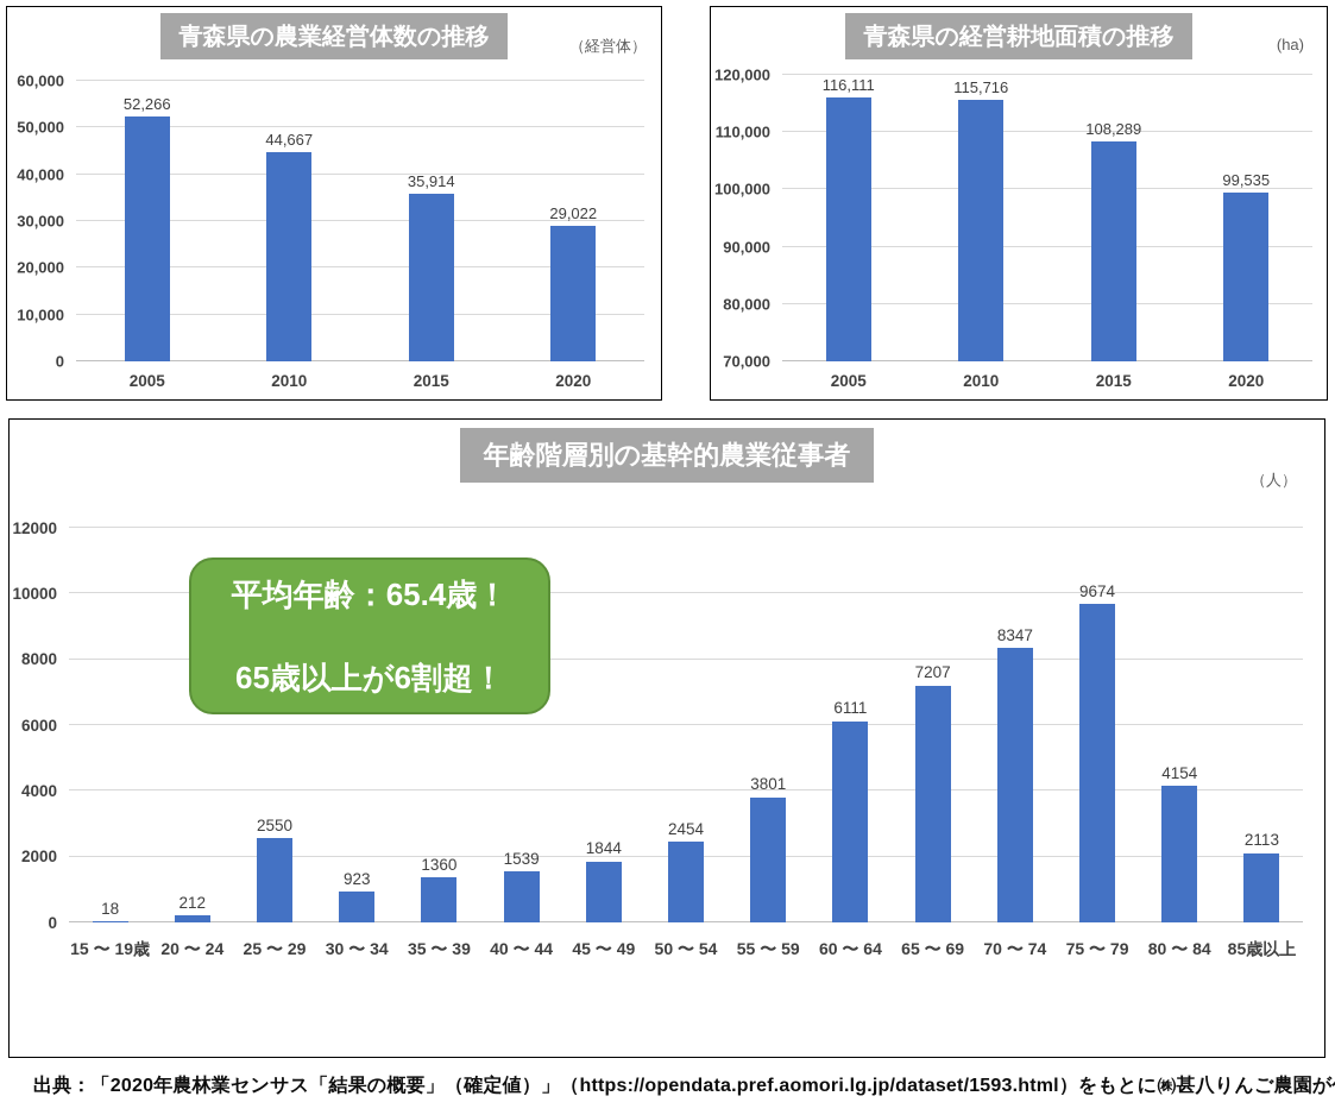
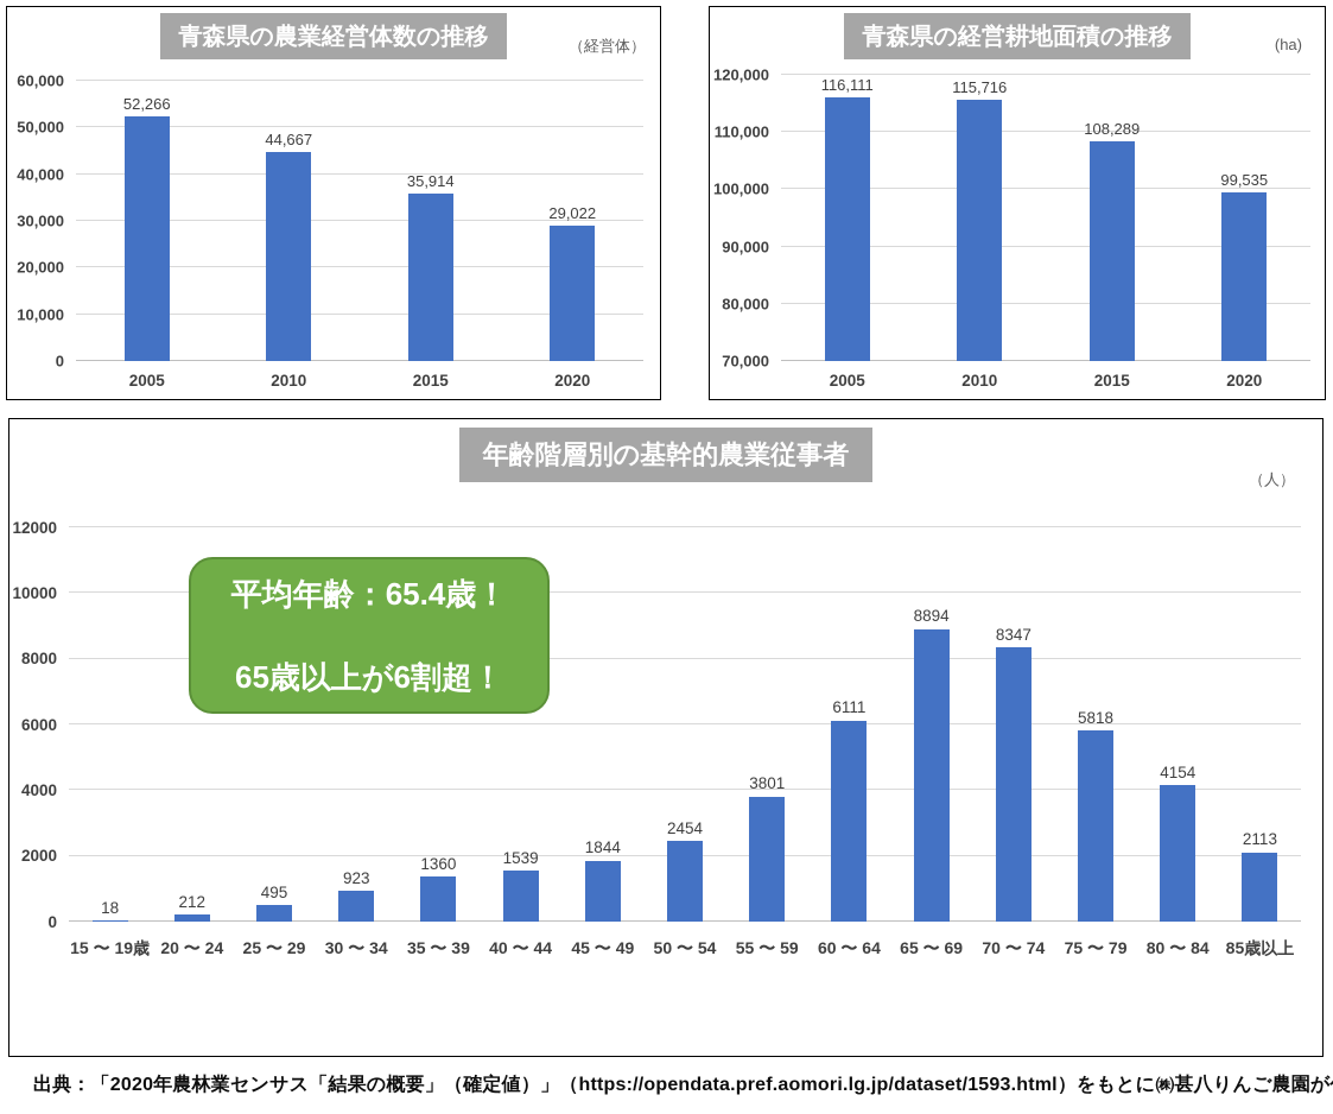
年齢階層別の基幹的農業従事者/25 〜 29: 2550 -> 495
年齢階層別の基幹的農業従事者/65 〜 69: 7207 -> 8894
年齢階層別の基幹的農業従事者/75 〜 79: 9674 -> 5818
